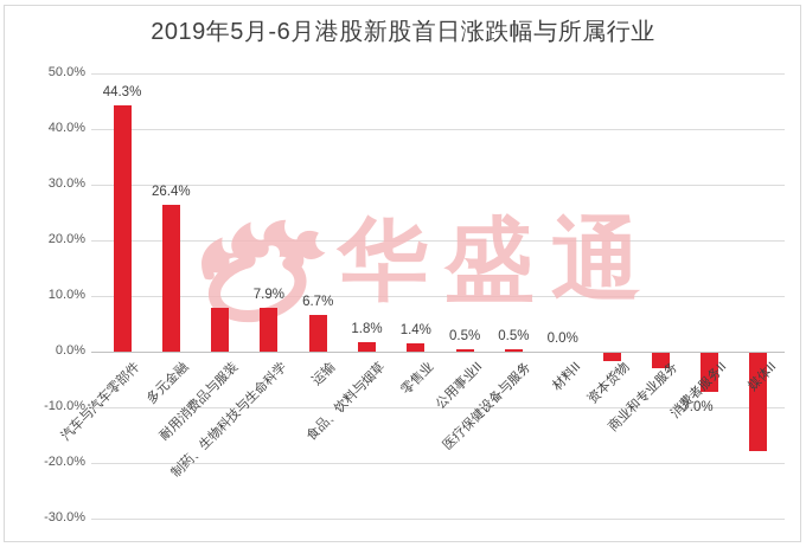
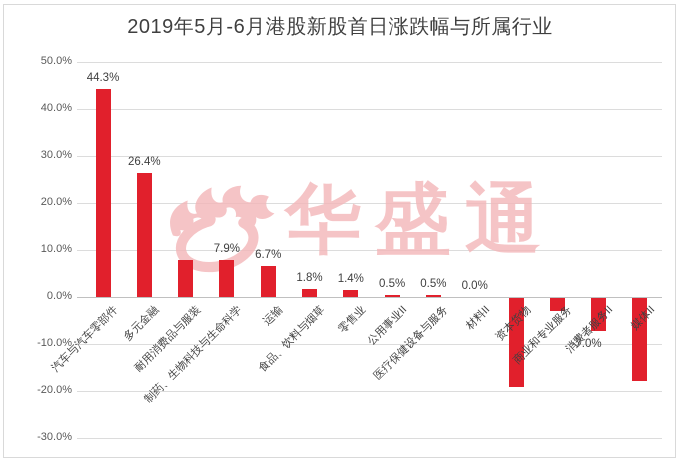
资本货物: -2% -> -19%
